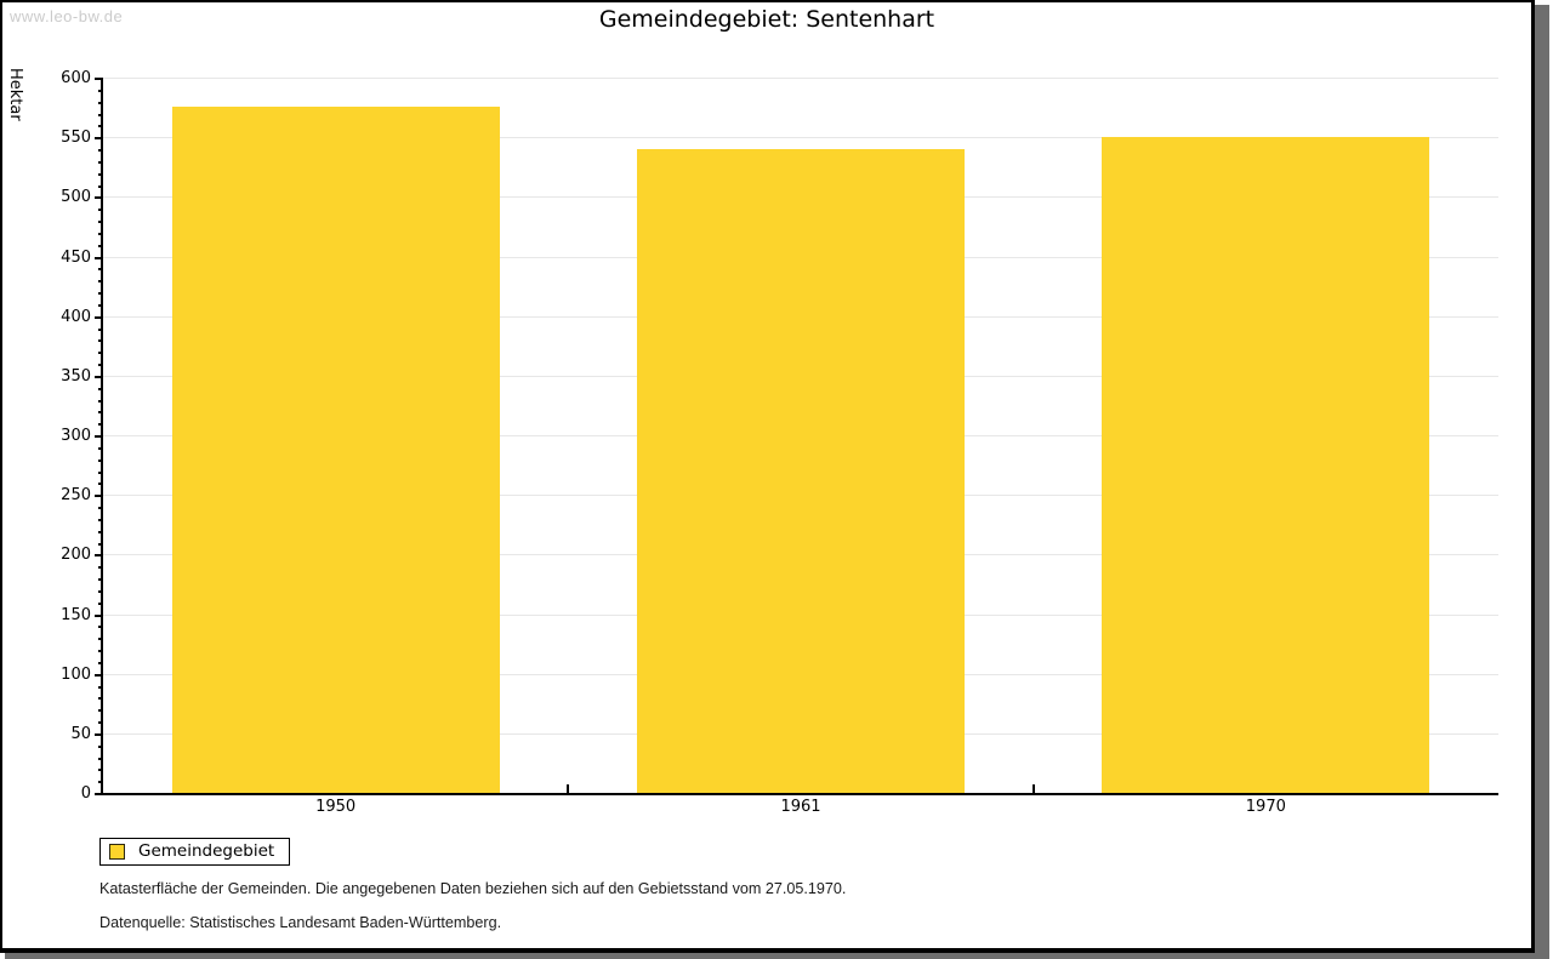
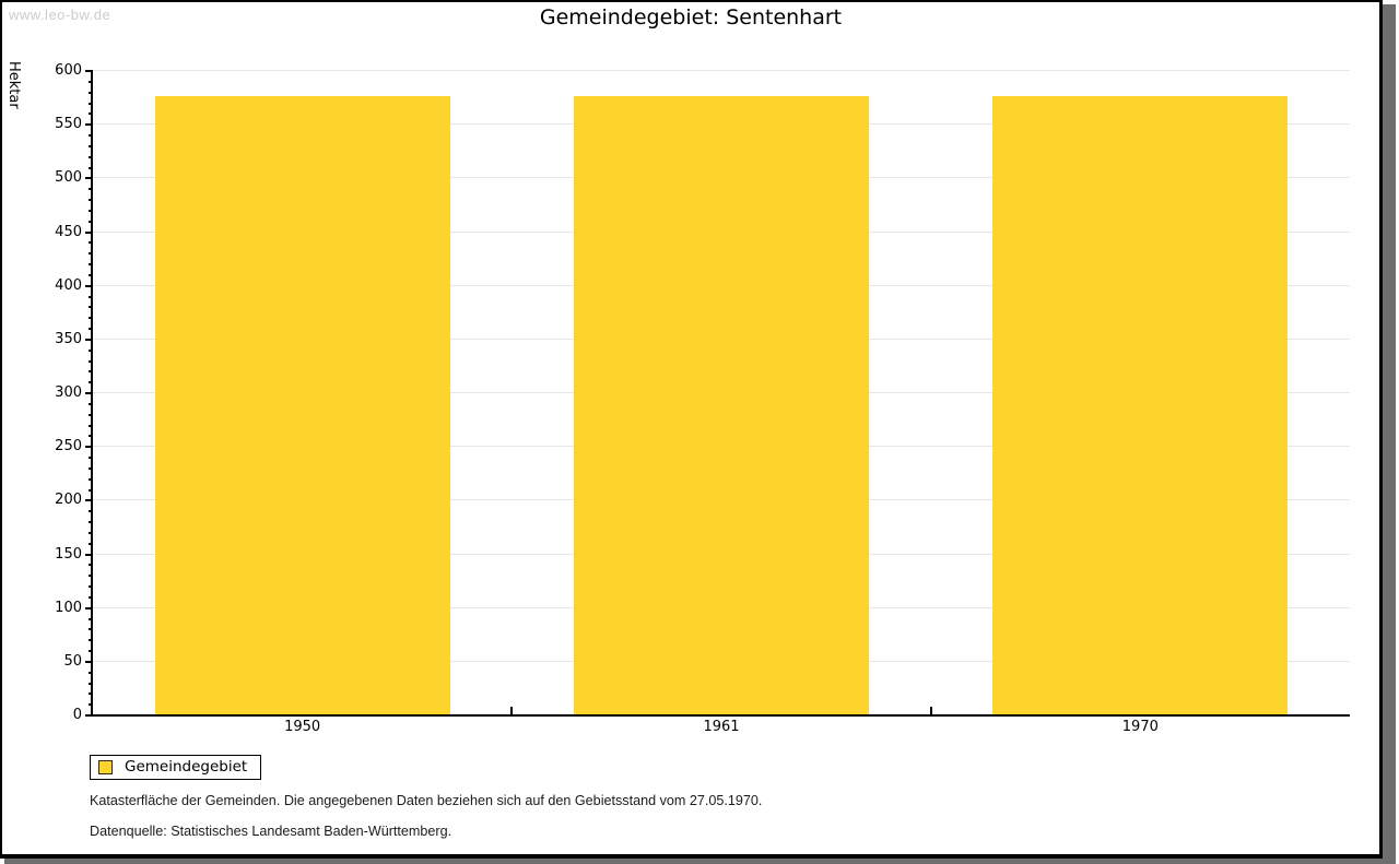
1961: 540 -> 580
1970: 550 -> 580
